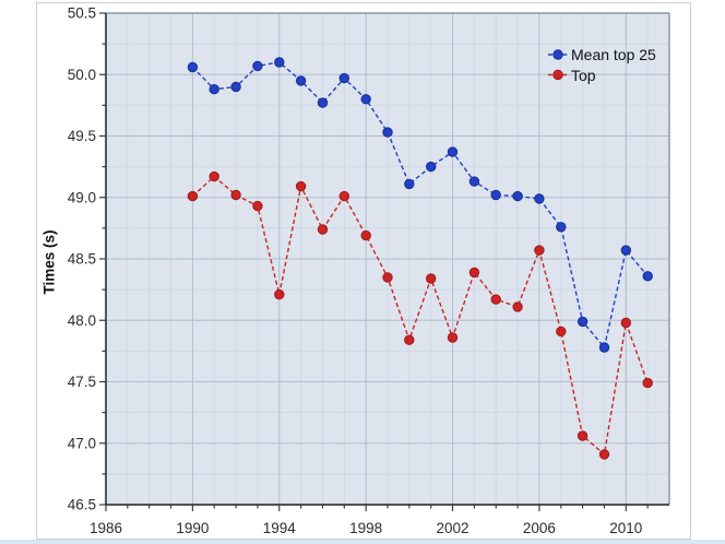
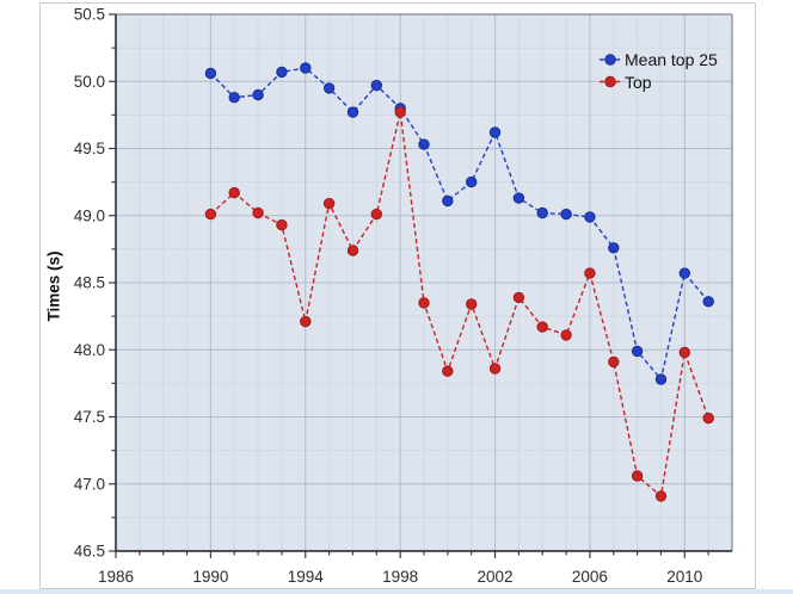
Top/1998: 48.69 -> 49.77
Mean top 25/2002: 49.37 -> 49.62
